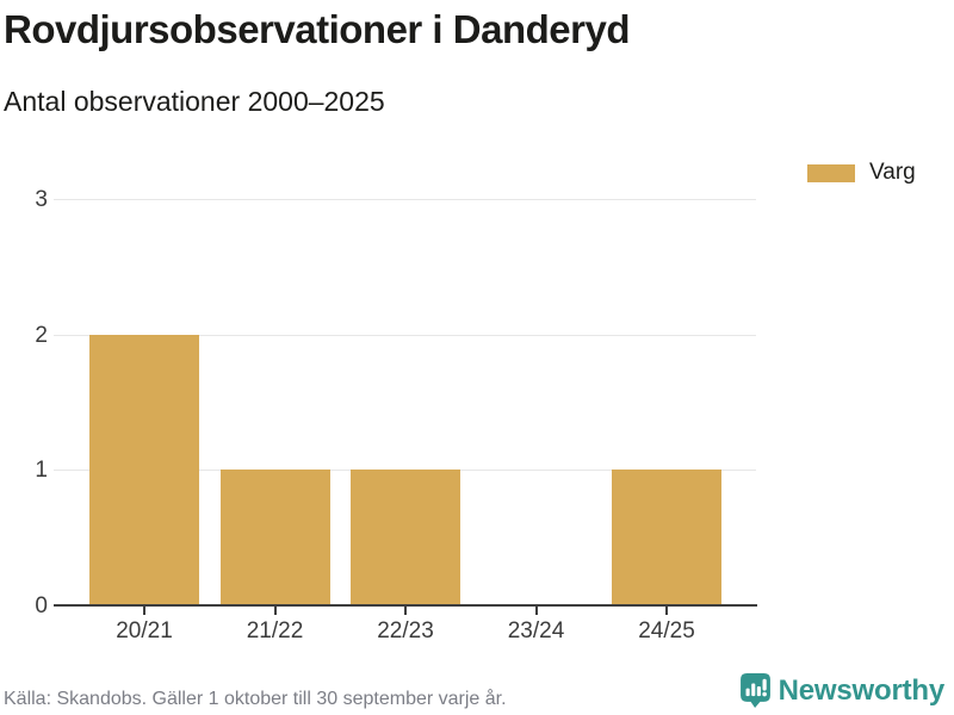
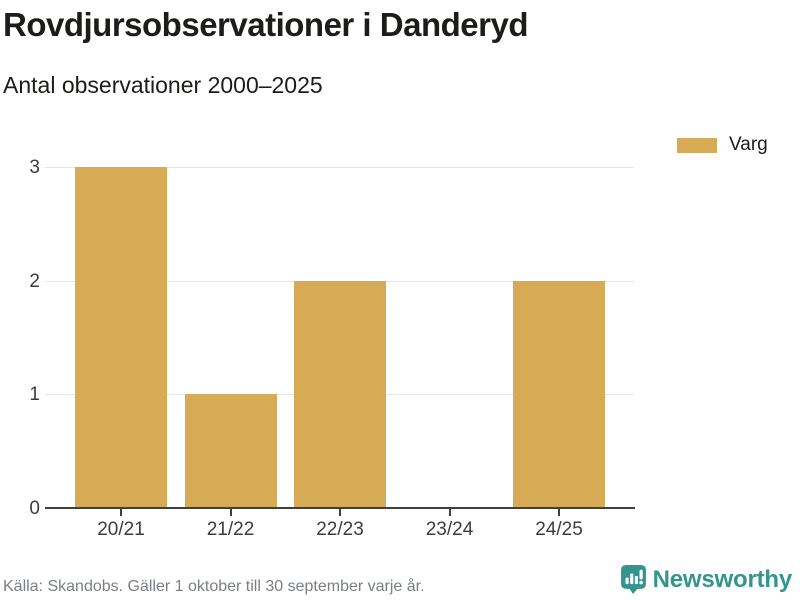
20/21: 2 -> 3
22/23: 1 -> 2
24/25: 1 -> 2
